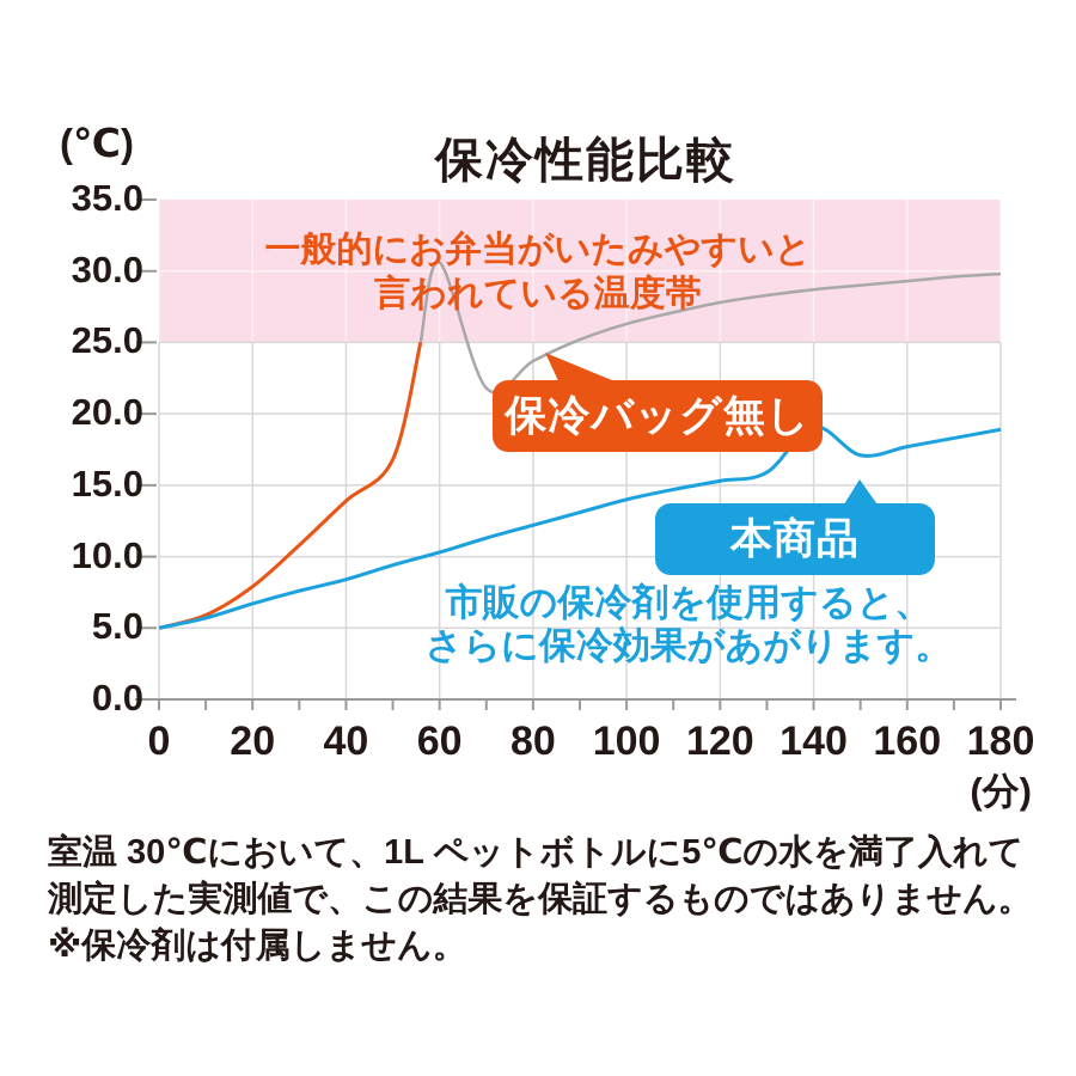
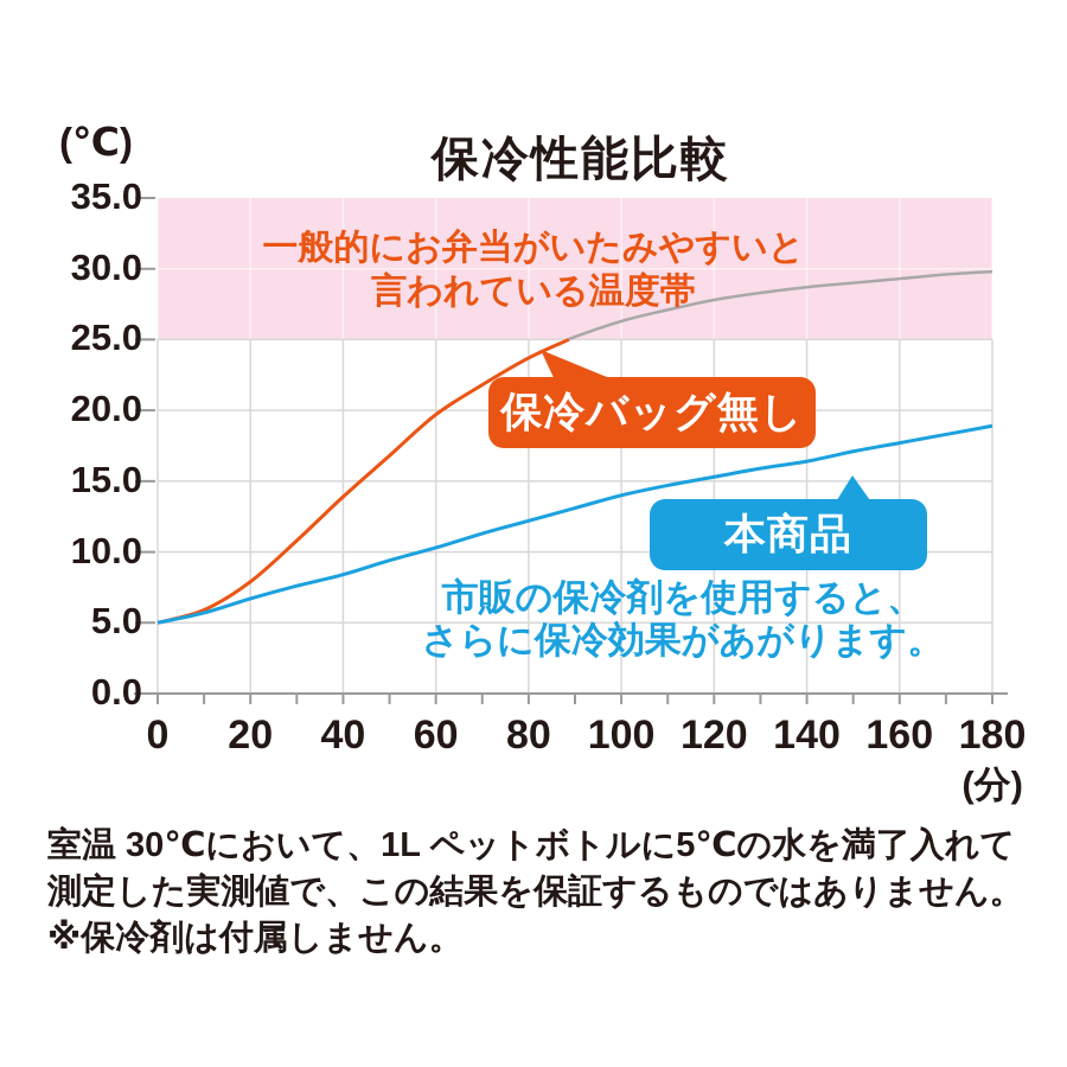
保冷バッグ無し/60: 30.6 -> 19.7
本商品/140: 19.1 -> 16.4
